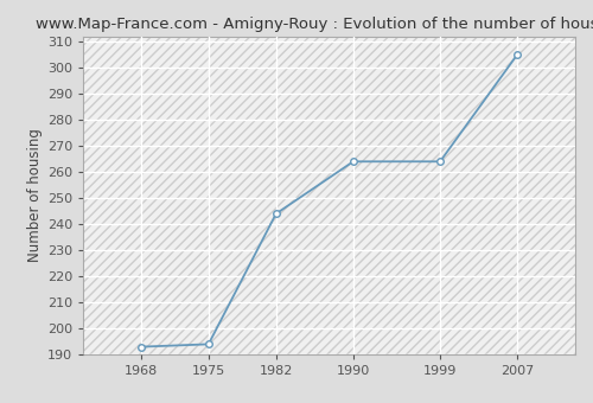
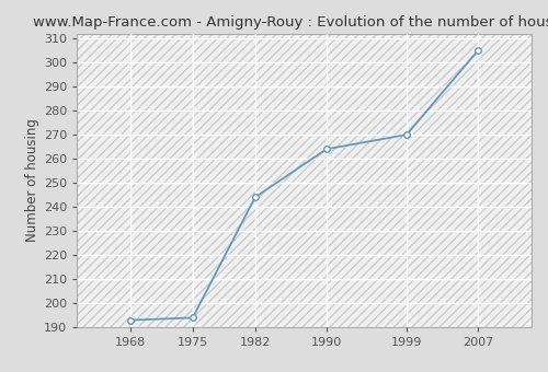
1999: 264 -> 270
